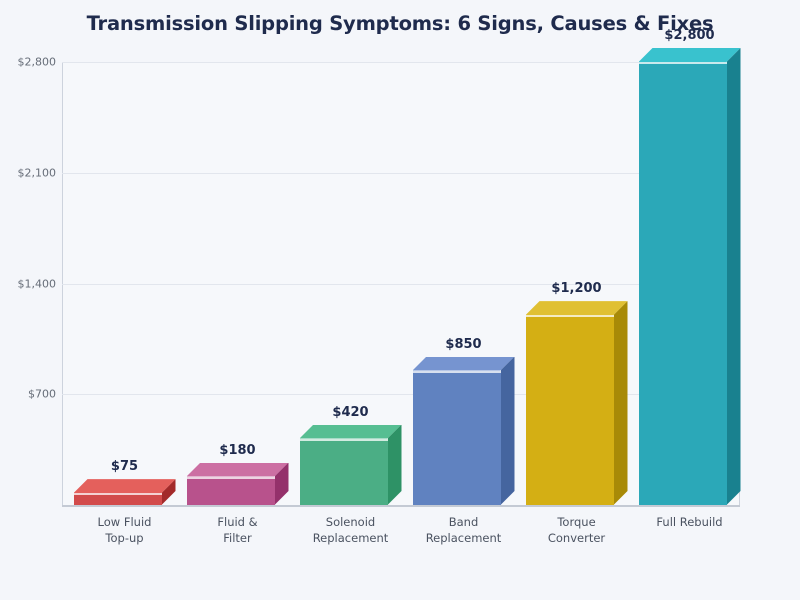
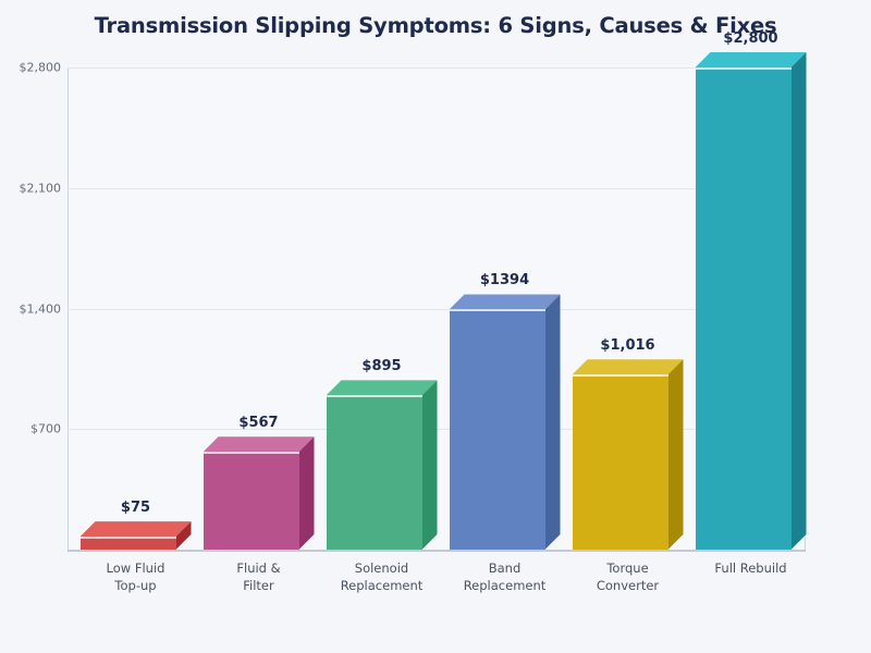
Fluid & Filter: $180 -> $567
Solenoid Replacement: $420 -> $895
Band Replacement: $850 -> $1394
Torque Converter: $1,200 -> $1,016
